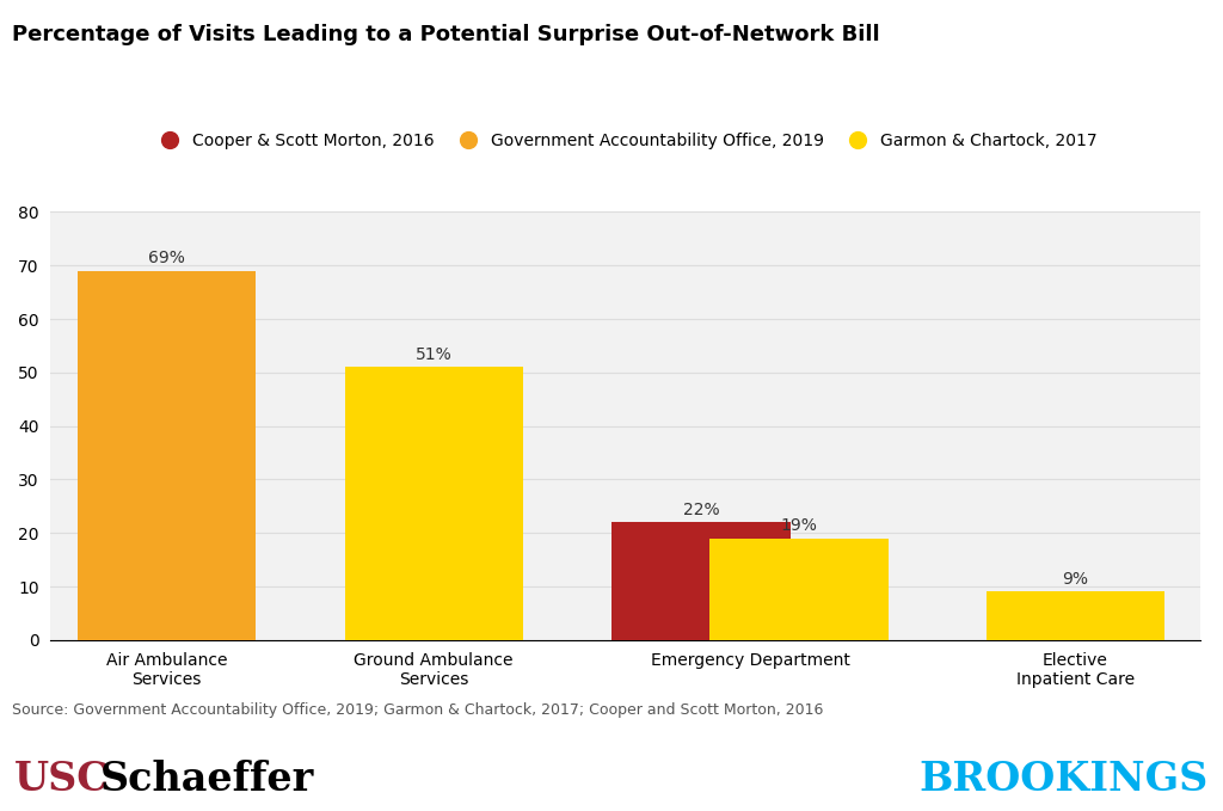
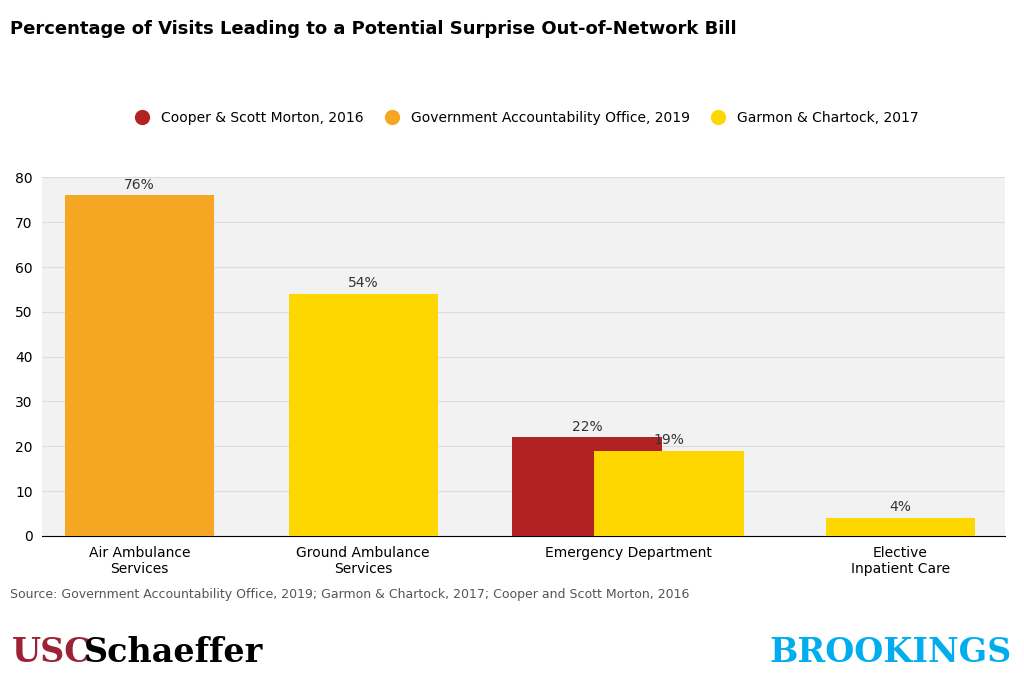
Air Ambulance Services: 69% -> 76%
Ground Ambulance Services: 51% -> 54%
Elective Inpatient Care: 9% -> 4%
